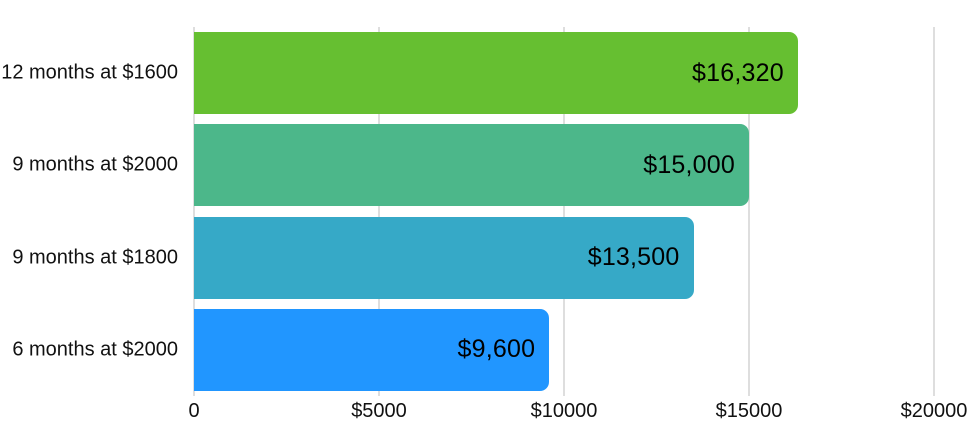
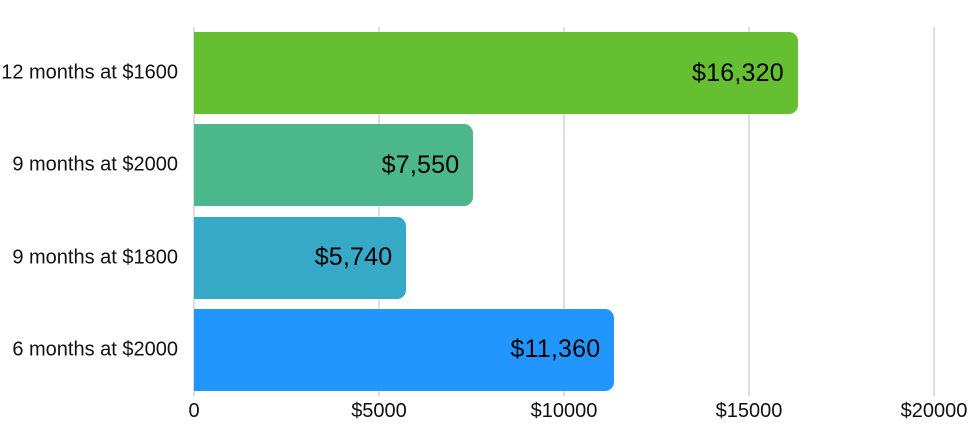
9 months at $2000: $15,000 -> $7,550
9 months at $1800: $13,500 -> $5,740
6 months at $2000: $9,600 -> $11,360
